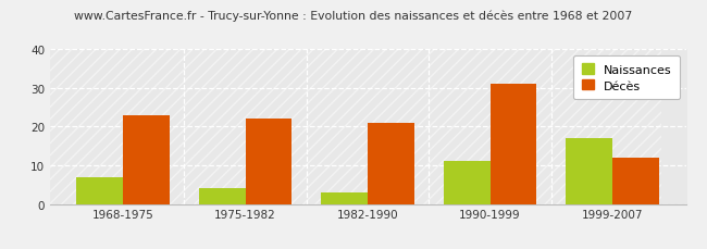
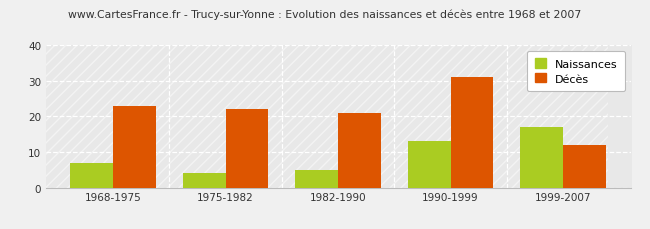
Naissances/1982-1990: 3 -> 5
Naissances/1990-1999: 11 -> 13
